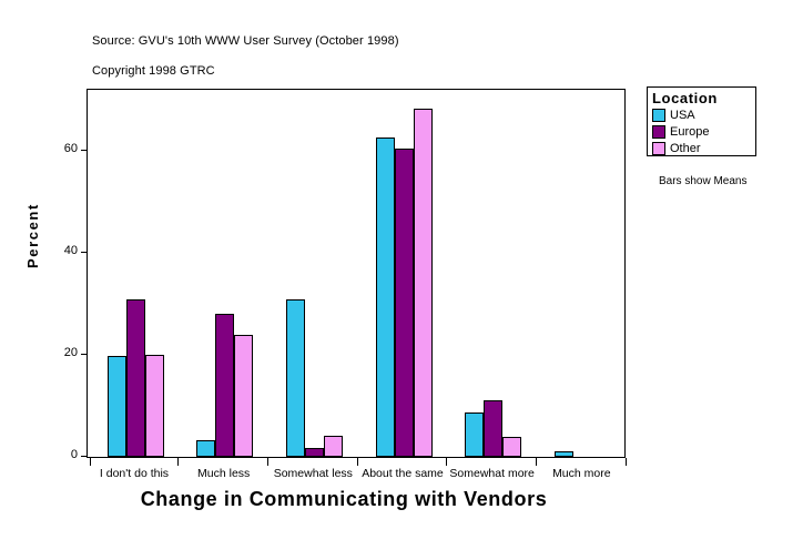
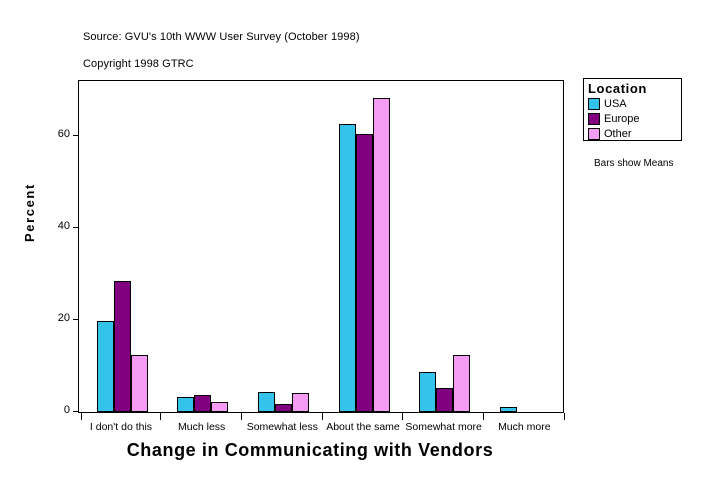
Europe/I don't do this: 31 -> 28
Other/I don't do this: 20 -> 12
Europe/Much less: 28 -> 4
Other/Much less: 24 -> 2
USA/Somewhat less: 31 -> 4
Europe/Somewhat more: 11 -> 5
Other/Somewhat more: 4 -> 12
